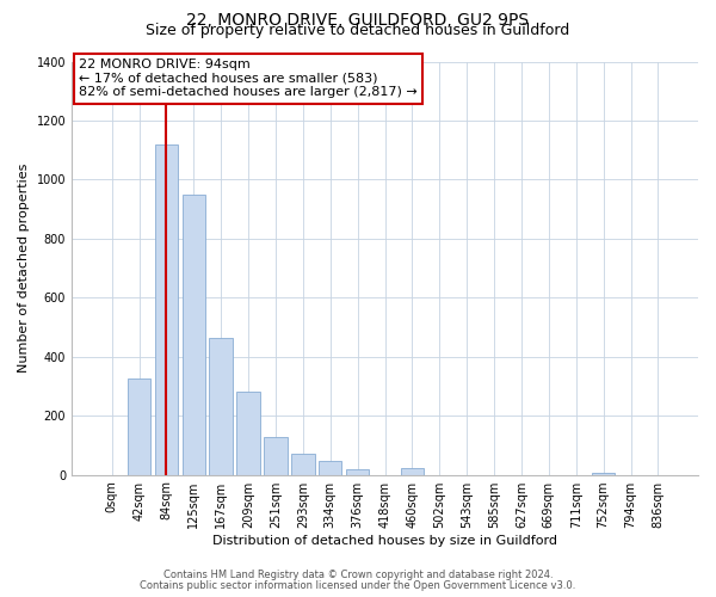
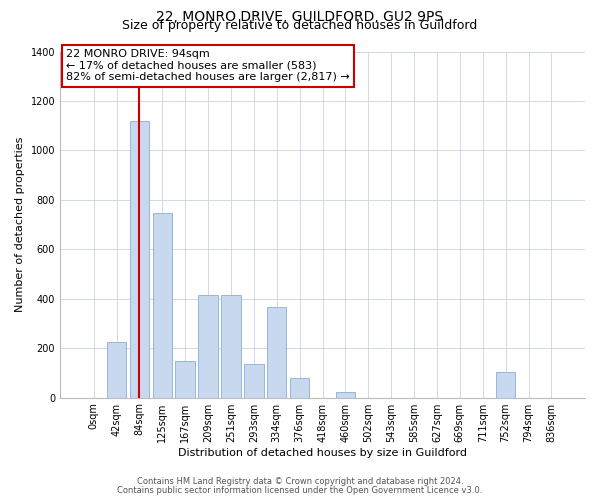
42sqm: 325 -> 225
125sqm: 950 -> 745
167sqm: 465 -> 150
209sqm: 283 -> 415
251sqm: 128 -> 415
293sqm: 72 -> 135
334sqm: 47 -> 365
376sqm: 20 -> 80
752sqm: 5 -> 105
